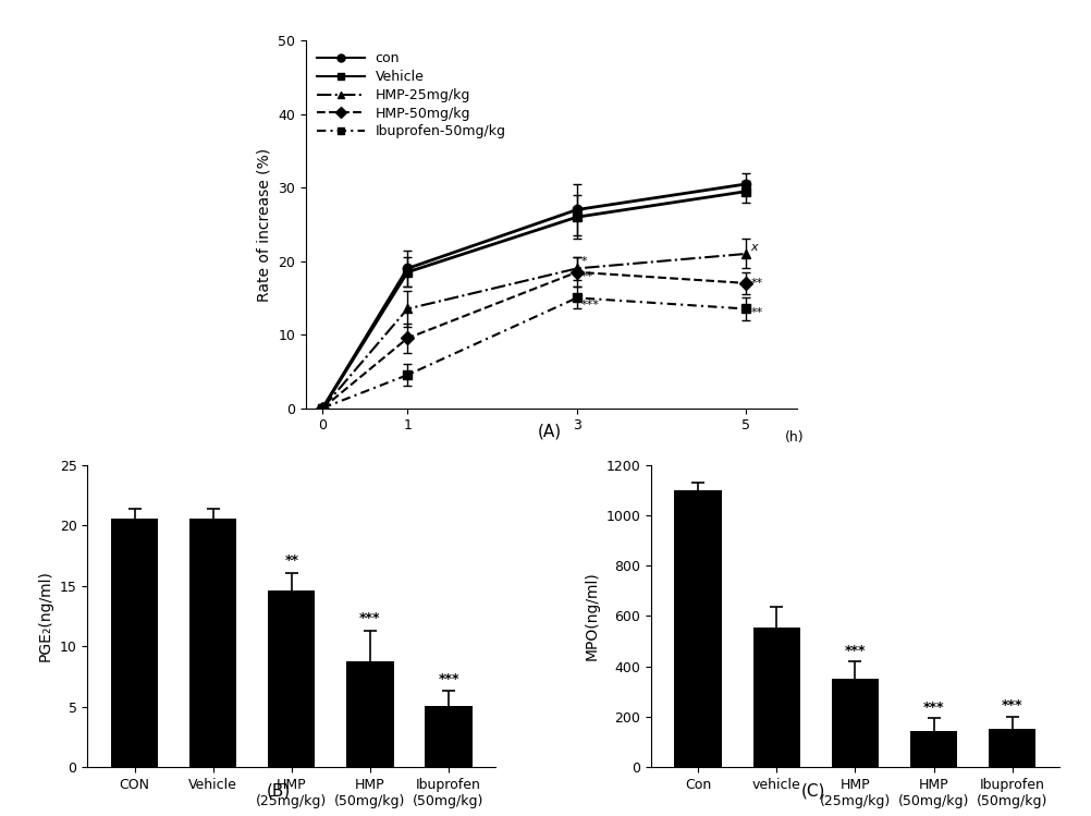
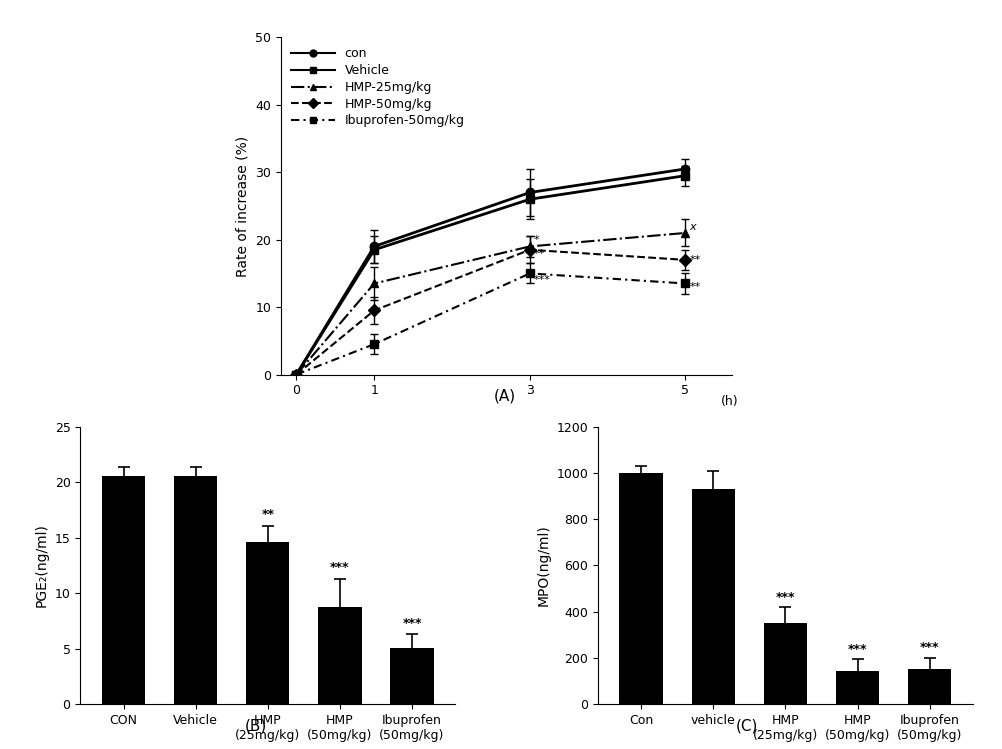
Con: 1100 -> 1000
vehicle: 555 -> 930
